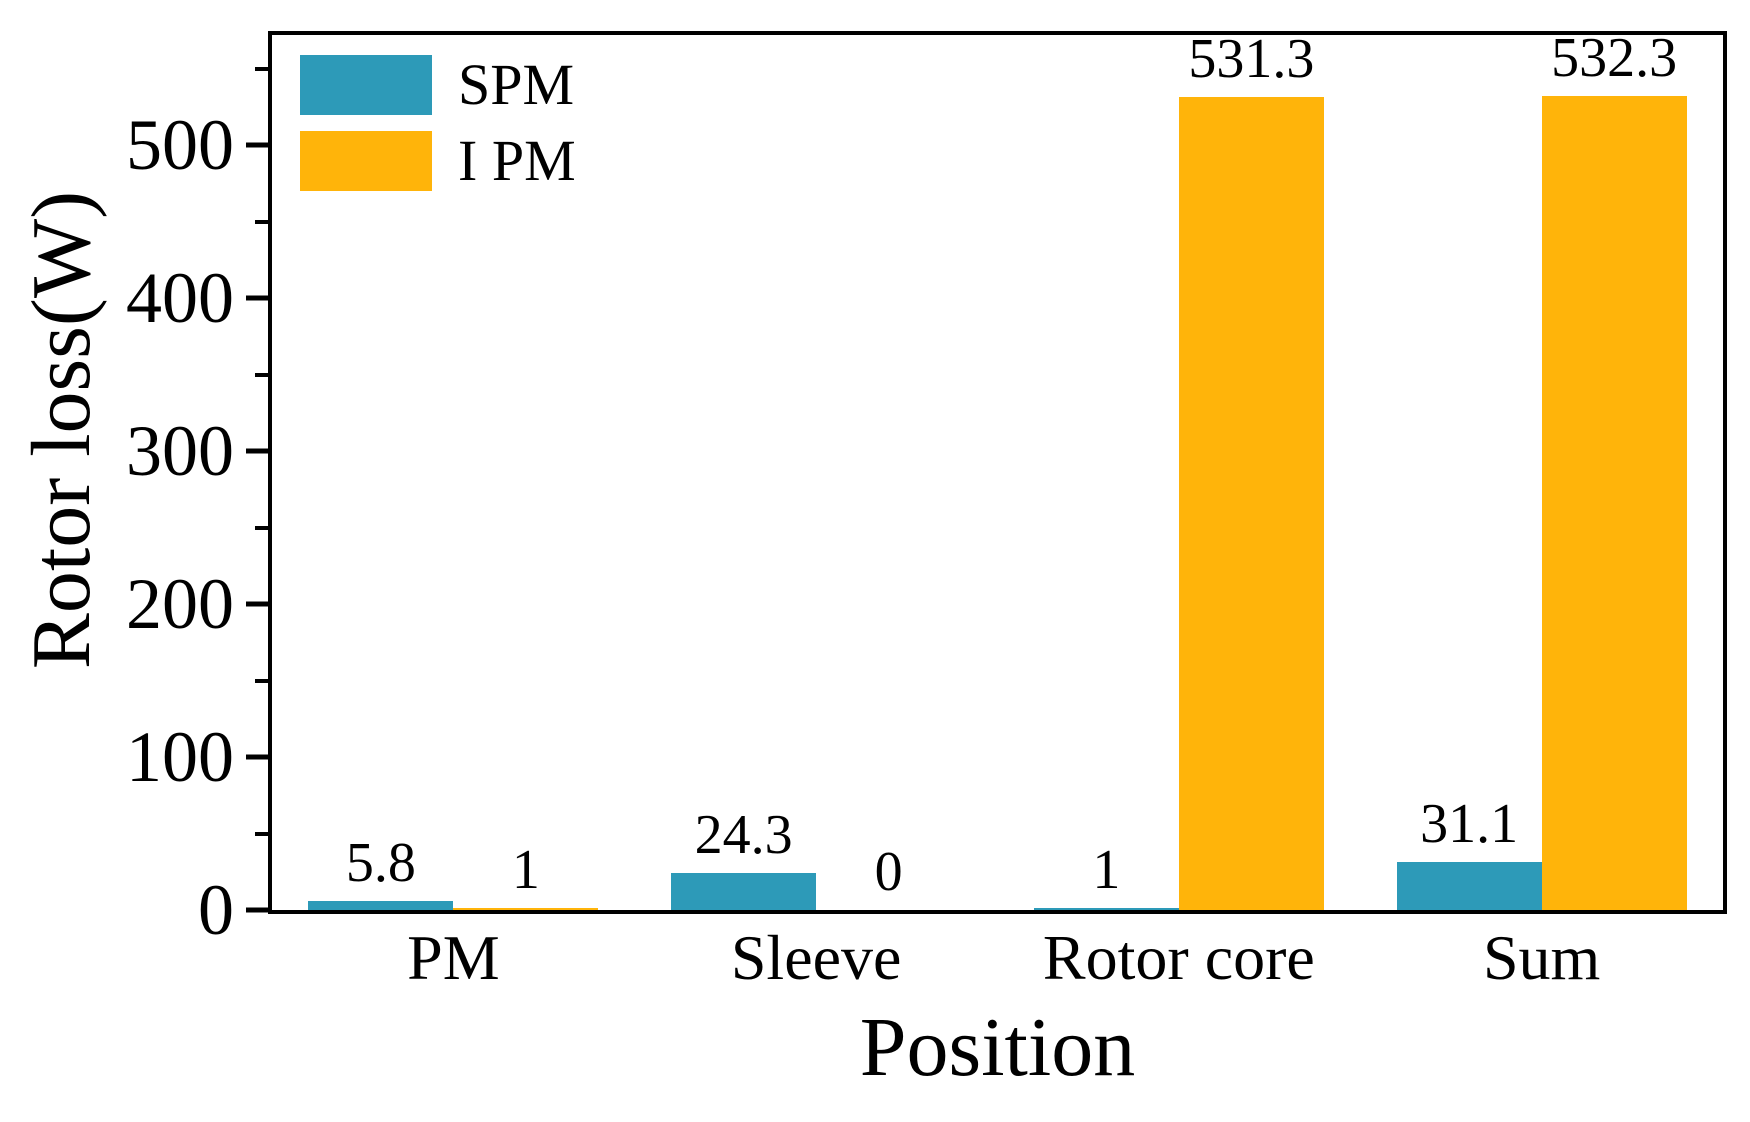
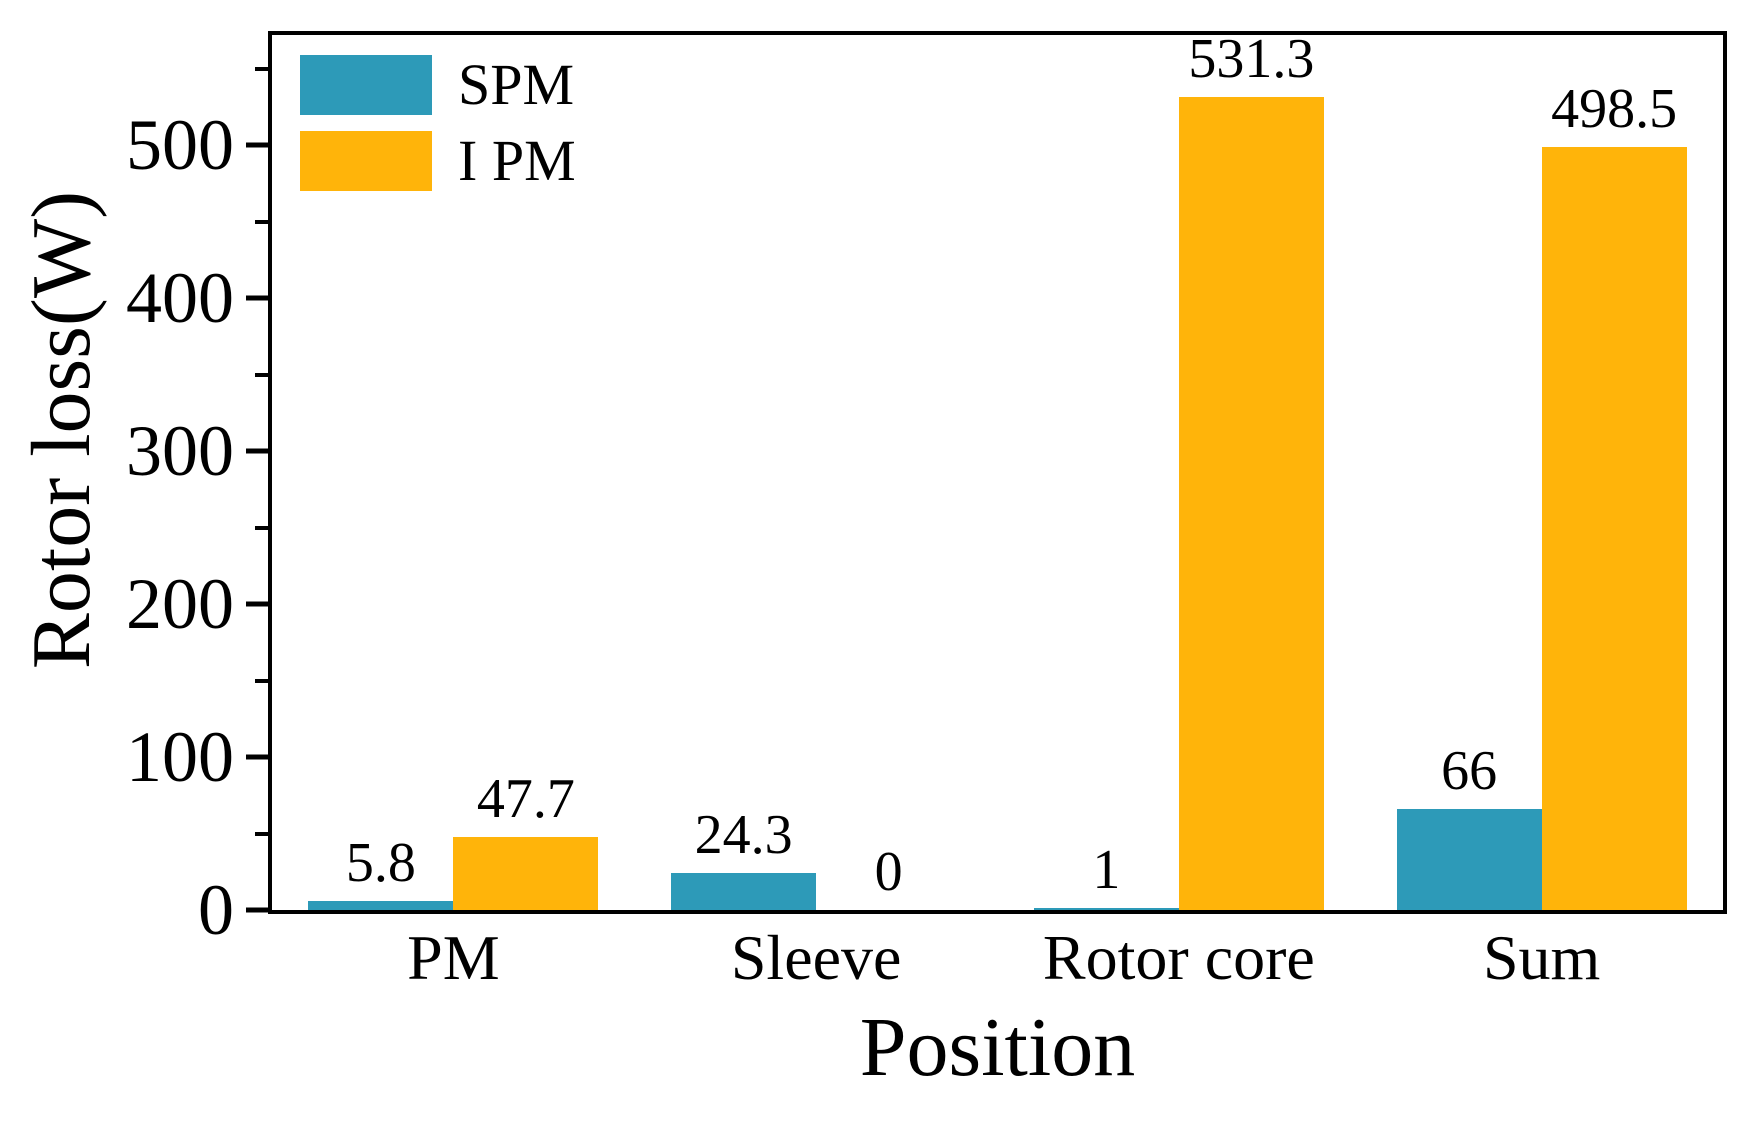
I PM/PM: 1 -> 47.7
SPM/Sum: 31.1 -> 66
I PM/Sum: 532.3 -> 498.5
